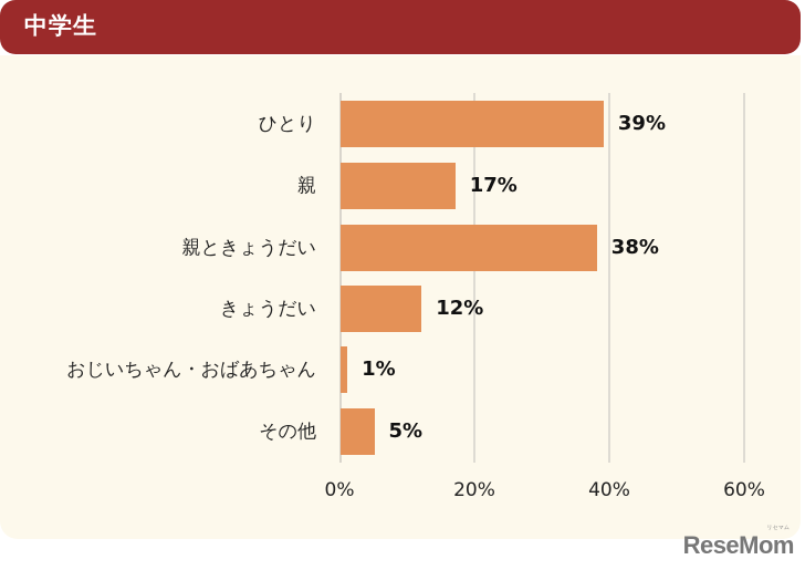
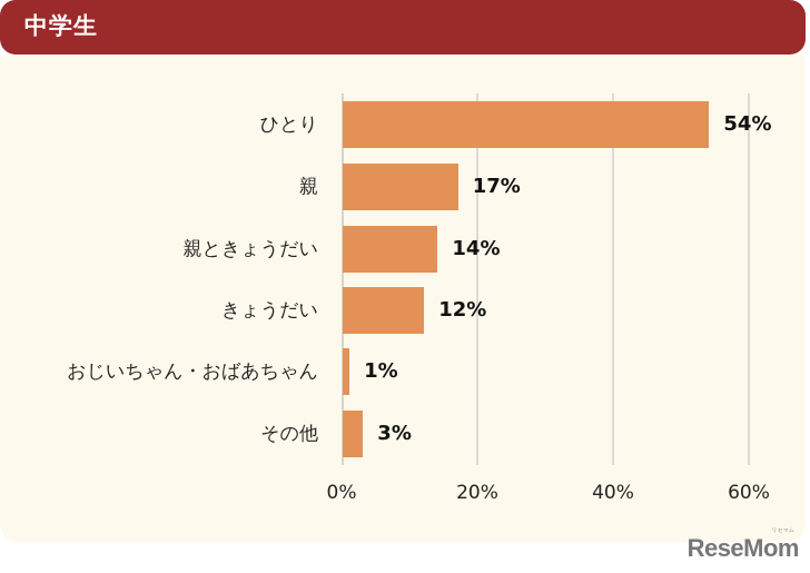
ひとり: 39% -> 54%
親ときょうだい: 38% -> 14%
その他: 5% -> 3%
